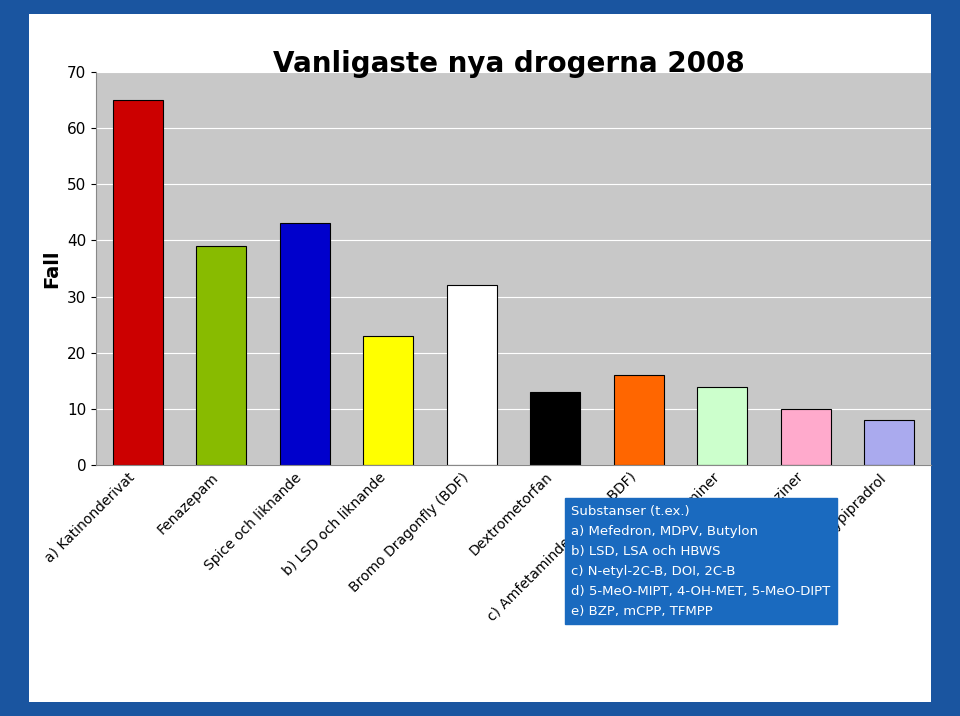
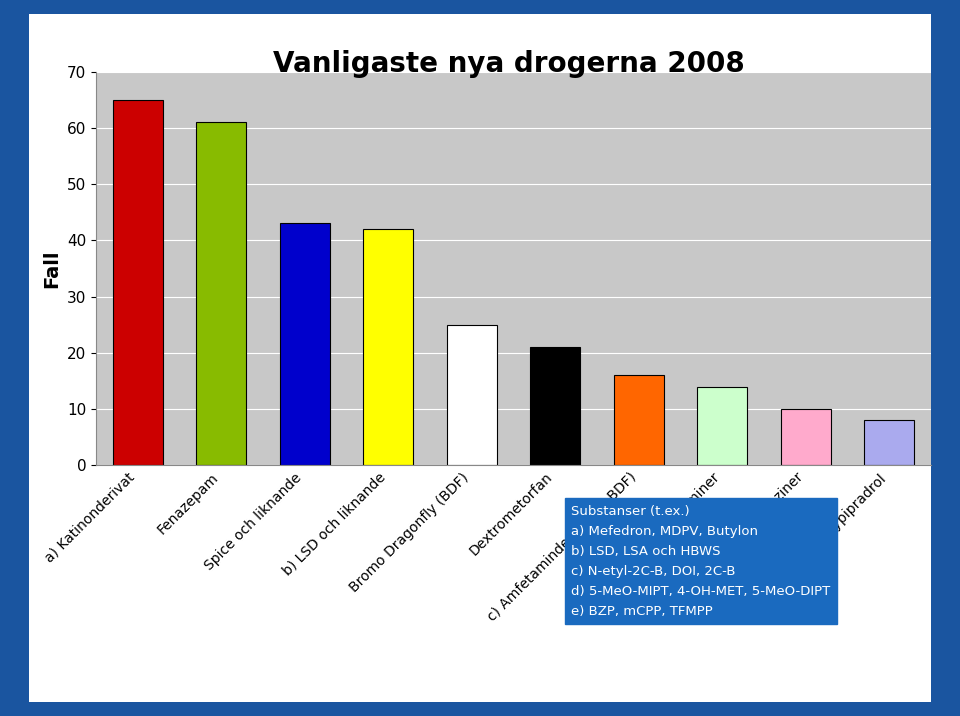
Fenazepam: 39 -> 61
b) LSD och liknande: 23 -> 42
Bromo Dragonfly (BDF): 32 -> 25
Dextrometorfan: 13 -> 21
